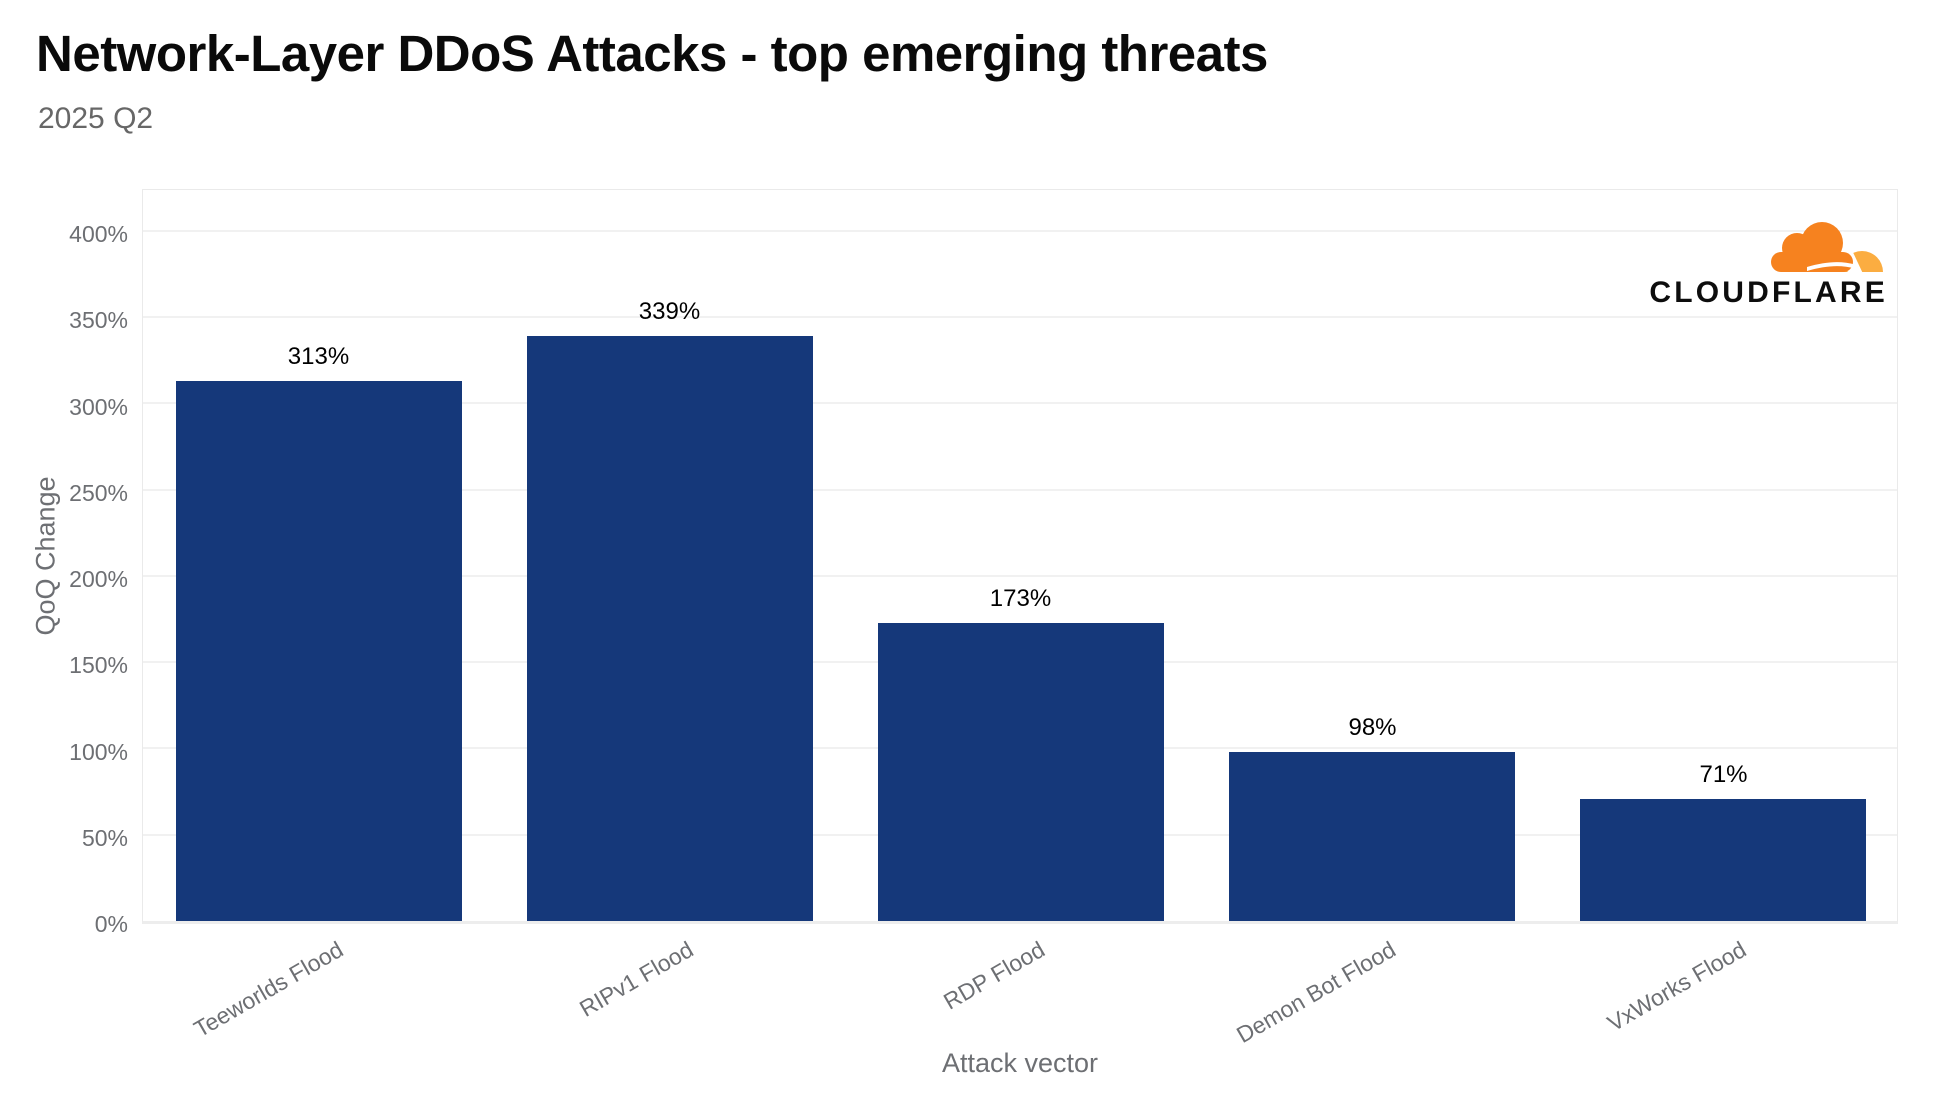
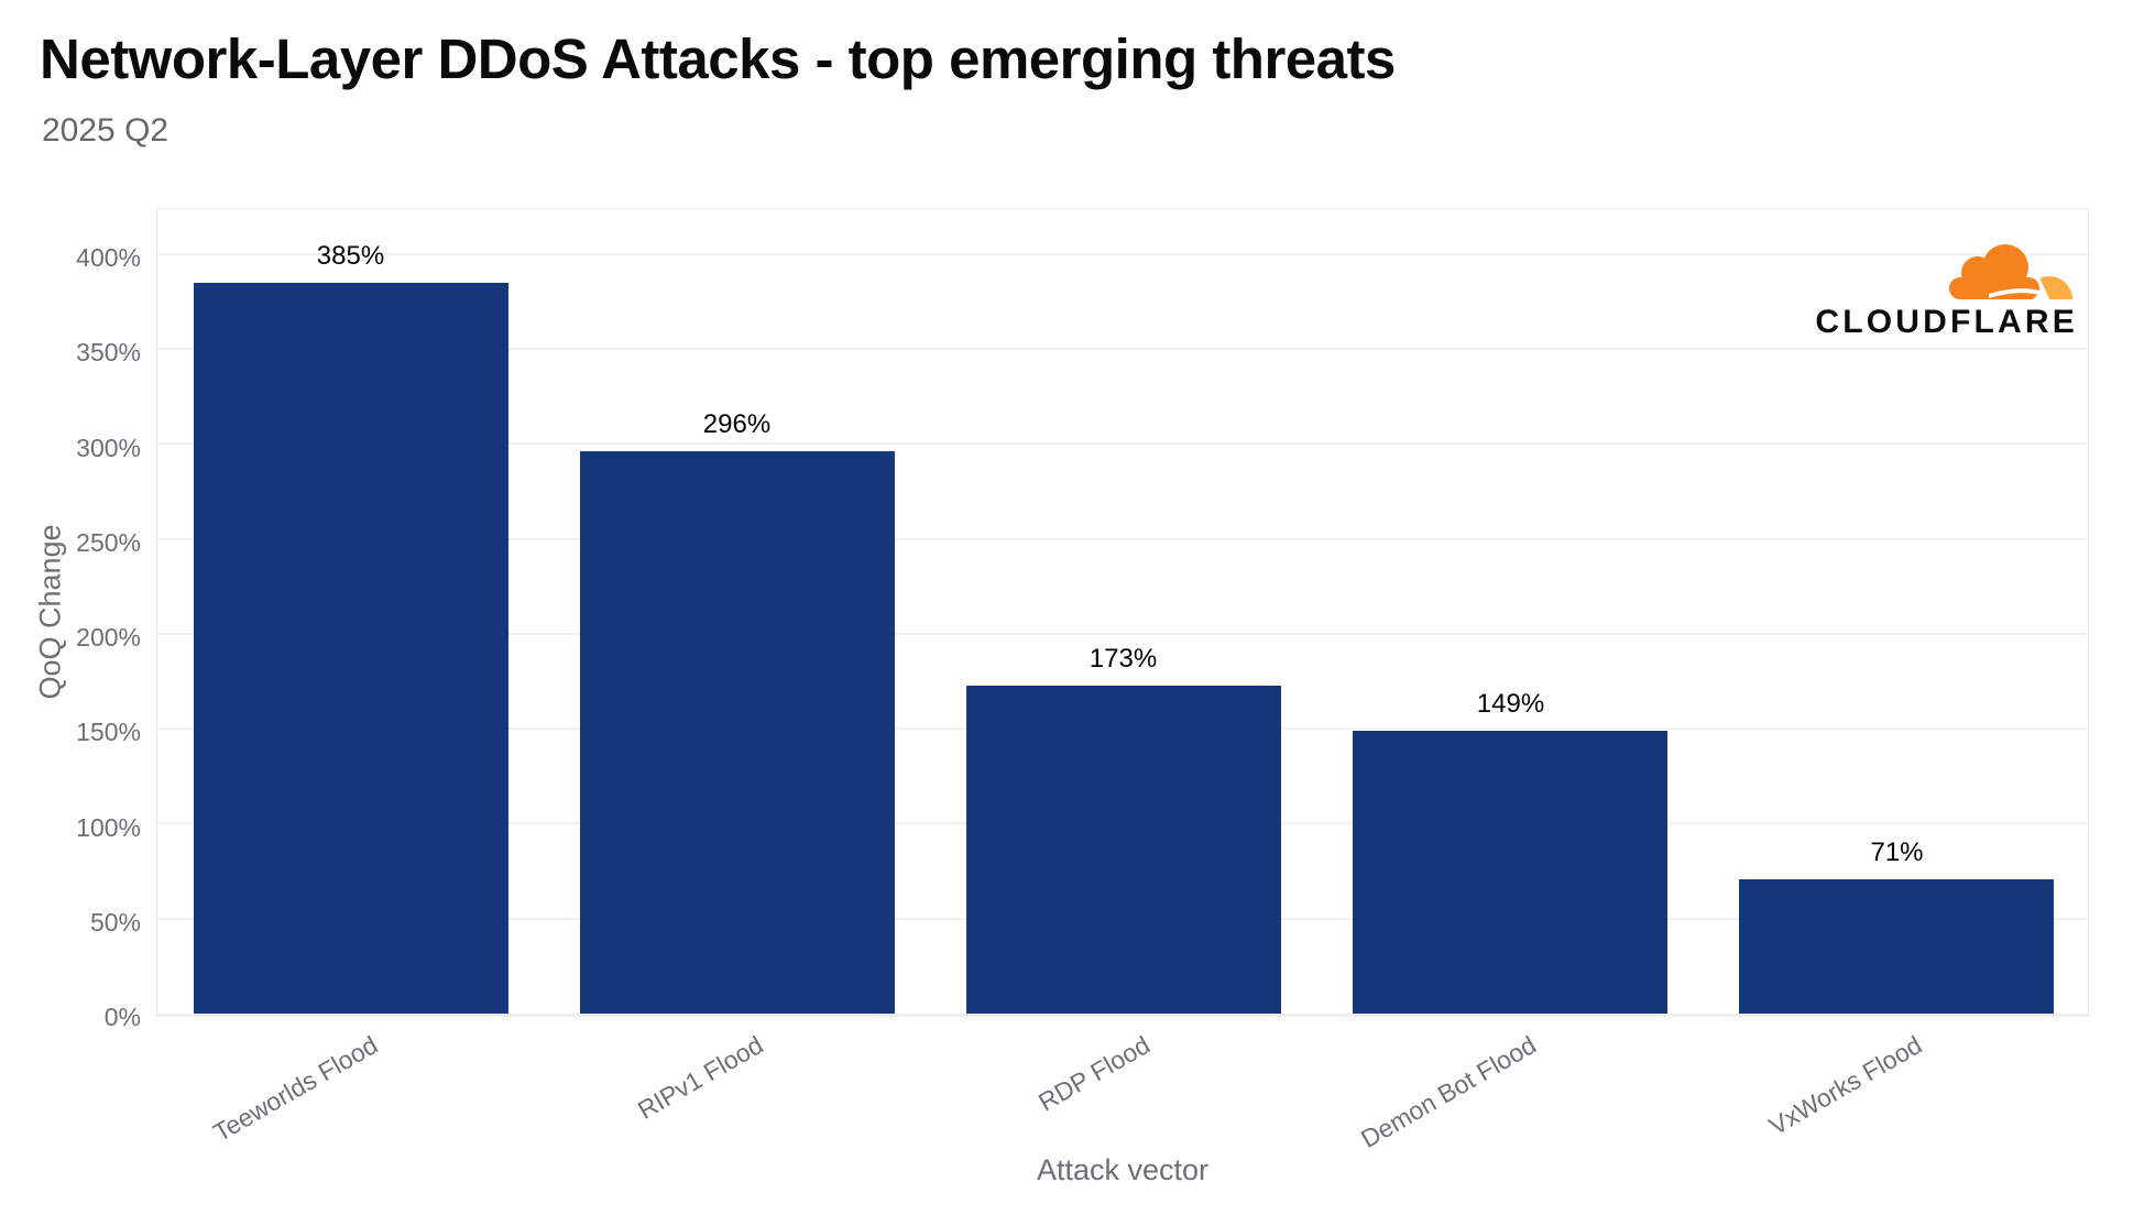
Teeworlds Flood: 313% -> 385%
RIPv1 Flood: 339% -> 296%
Demon Bot Flood: 98% -> 149%
